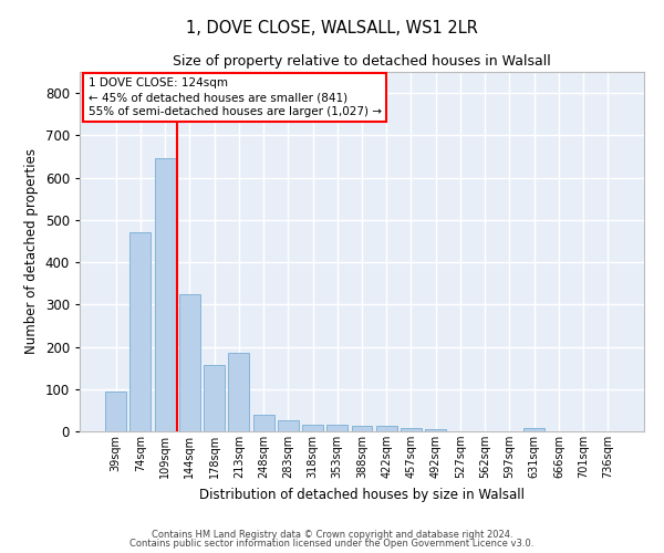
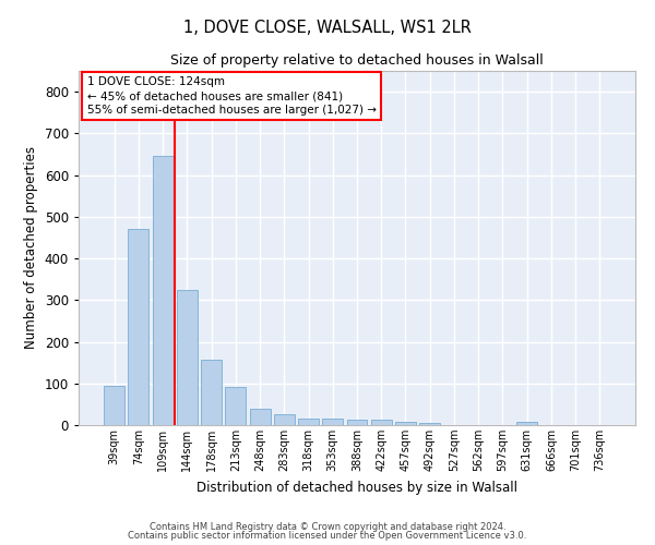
213sqm: 185 -> 92
